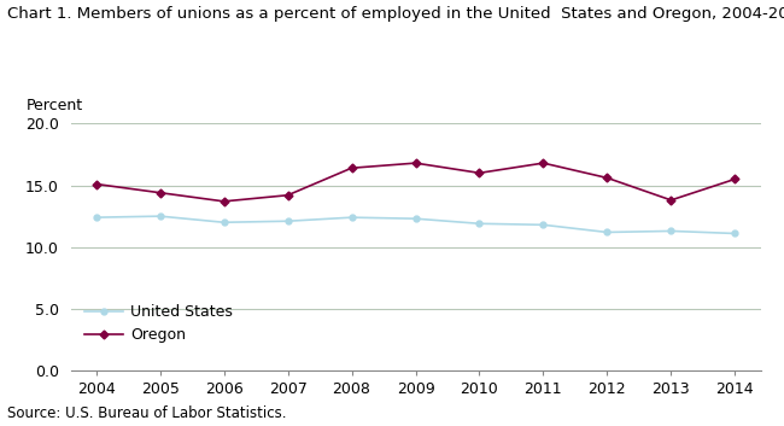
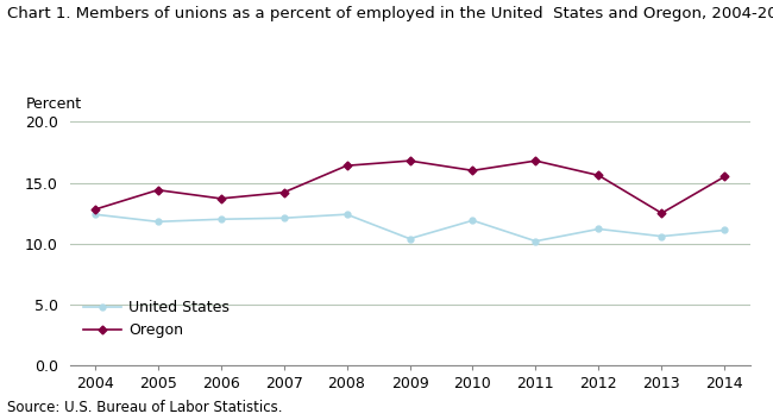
Oregon/2004: 15.1 -> 12.8
United States/2005: 12.5 -> 11.8
United States/2009: 12.3 -> 10.4
United States/2011: 11.8 -> 10.2
United States/2013: 11.3 -> 10.6
Oregon/2013: 13.8 -> 12.5
